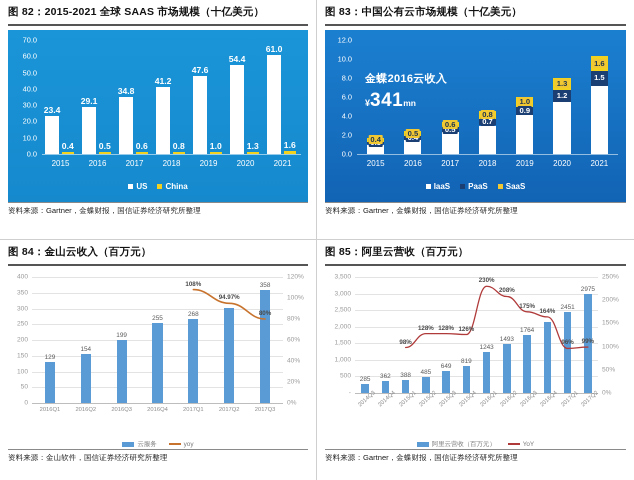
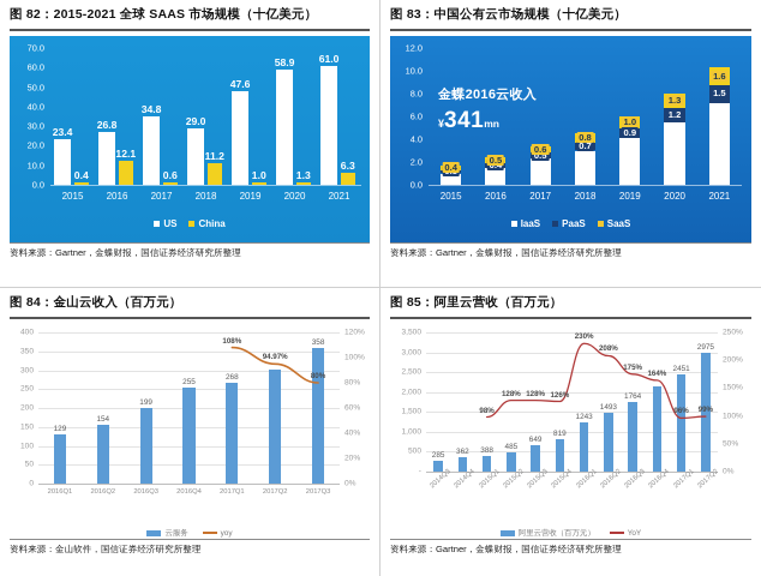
图 82：2015-2021 全球 SAAS 市场规模（十亿美元）/US/2016: 29.1 -> 26.8
图 82：2015-2021 全球 SAAS 市场规模（十亿美元）/China/2016: 0.5 -> 12.1
图 82：2015-2021 全球 SAAS 市场规模（十亿美元）/US/2018: 41.2 -> 29.0
图 82：2015-2021 全球 SAAS 市场规模（十亿美元）/China/2018: 0.8 -> 11.2
图 82：2015-2021 全球 SAAS 市场规模（十亿美元）/US/2020: 54.4 -> 58.9
图 82：2015-2021 全球 SAAS 市场规模（十亿美元）/China/2021: 1.6 -> 6.3
